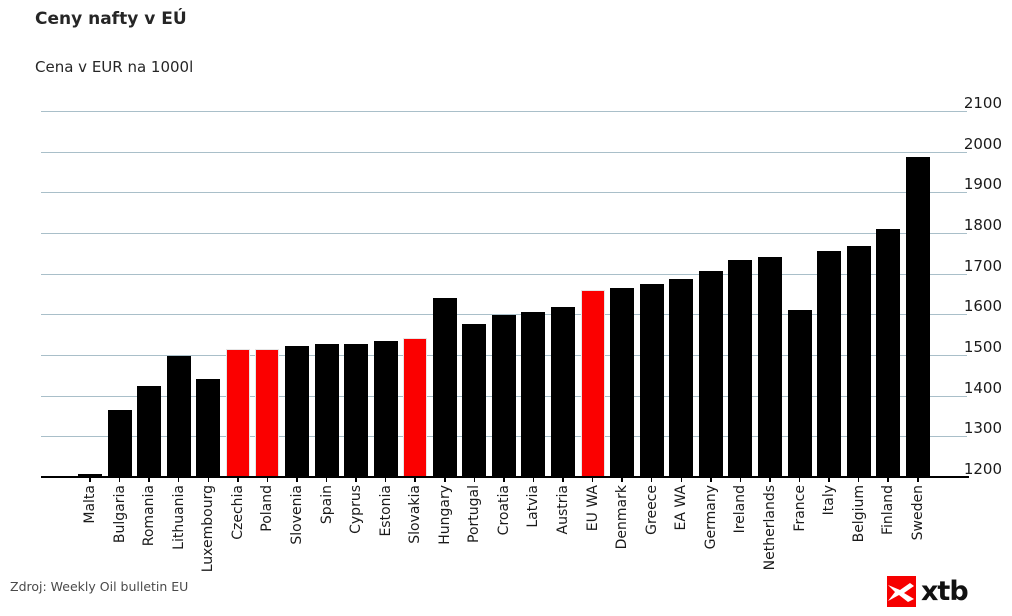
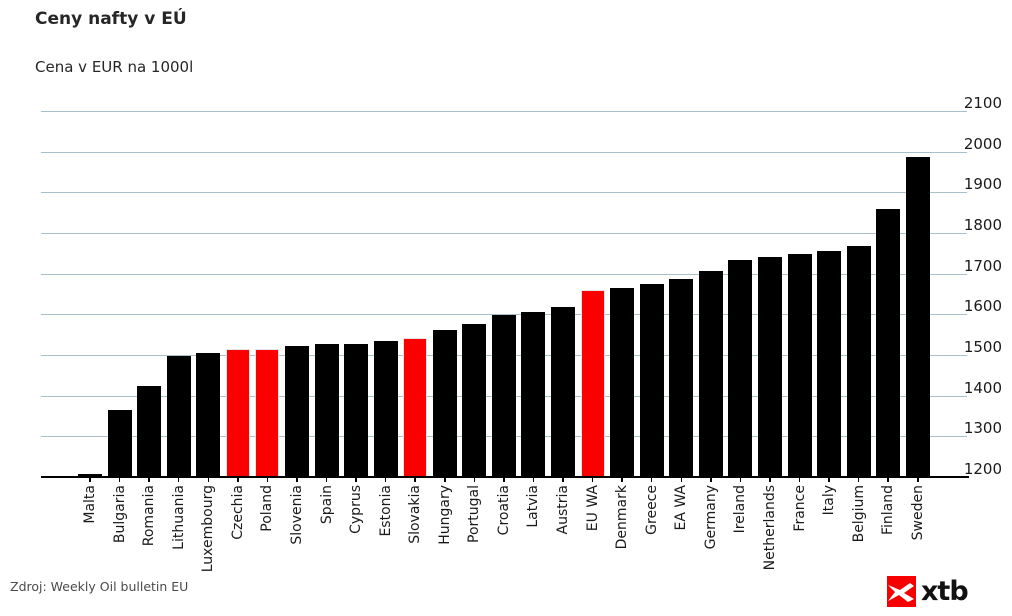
Luxembourg: 1440 -> 1500
Hungary: 1640 -> 1560
France: 1610 -> 1750
Finland: 1810 -> 1860
